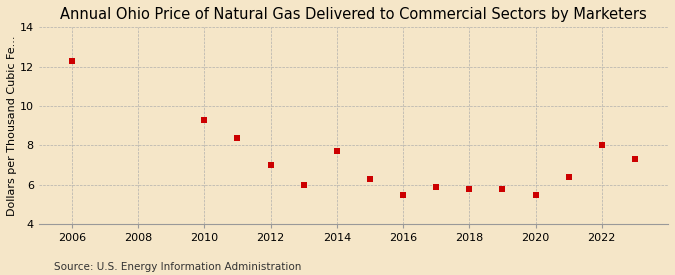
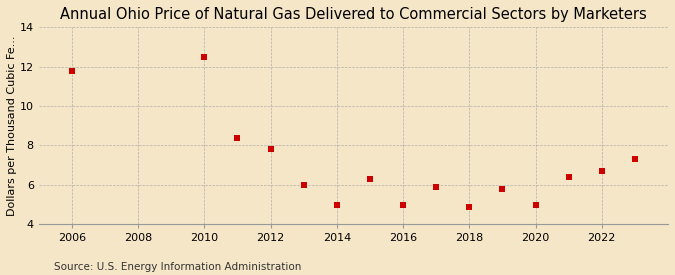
2006: 12.3 -> 11.8
2010: 9.3 -> 12.5
2012: 7.0 -> 7.8
2014: 7.7 -> 5.0
2016: 5.5 -> 5.0
2018: 5.8 -> 4.9
2020: 5.5 -> 5.0
2022: 8.0 -> 6.7
